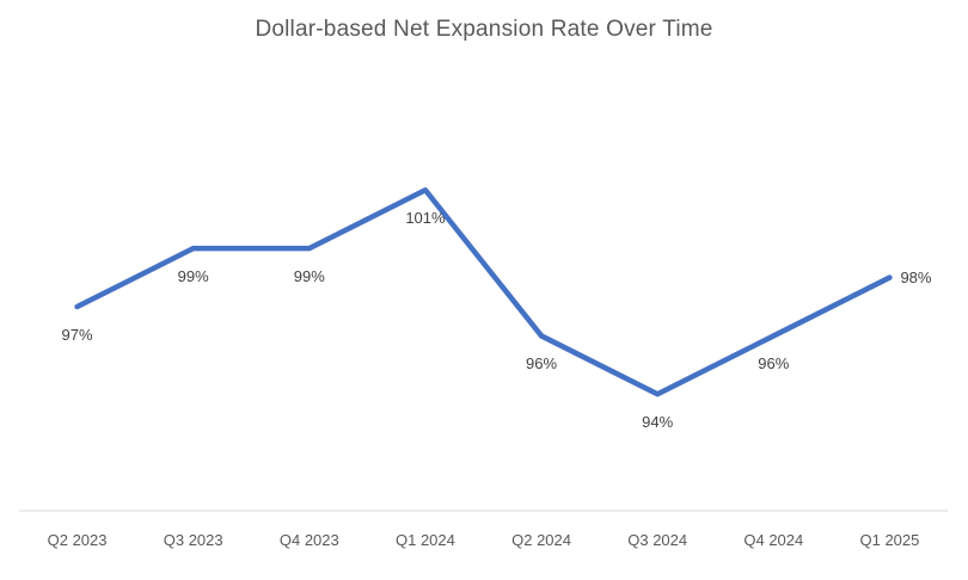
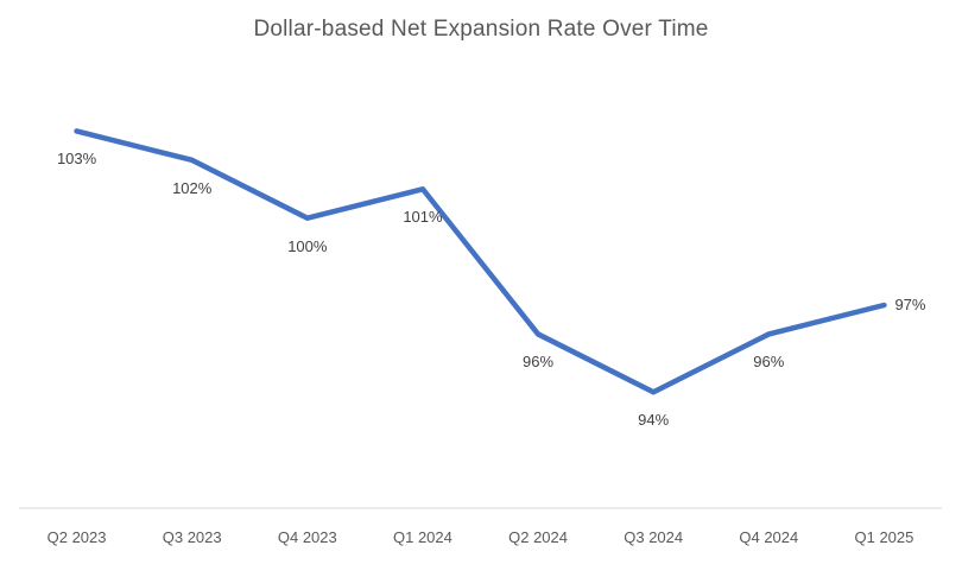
Q2 2023: 97% -> 103%
Q3 2023: 99% -> 102%
Q4 2023: 99% -> 100%
Q1 2025: 98% -> 97%
